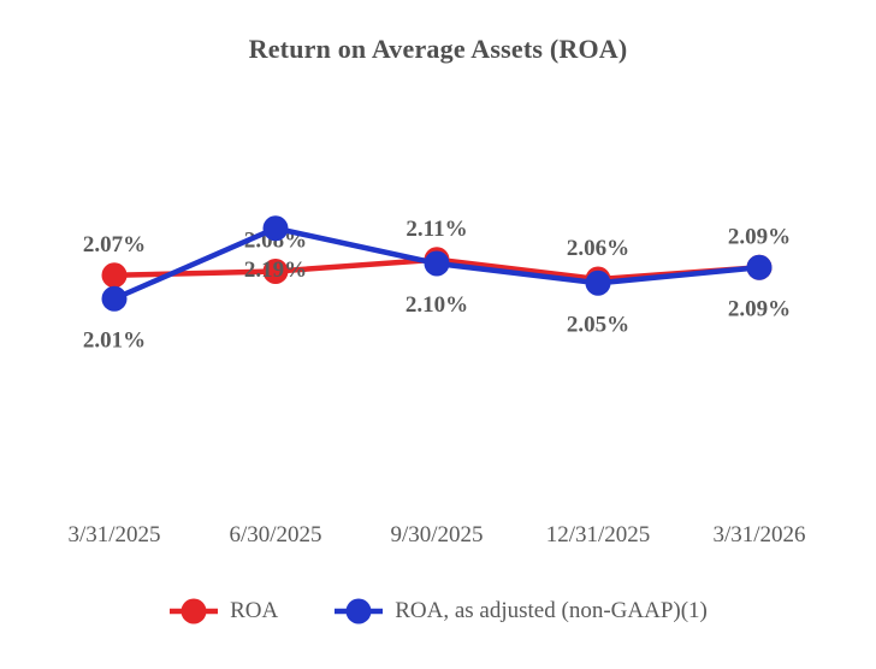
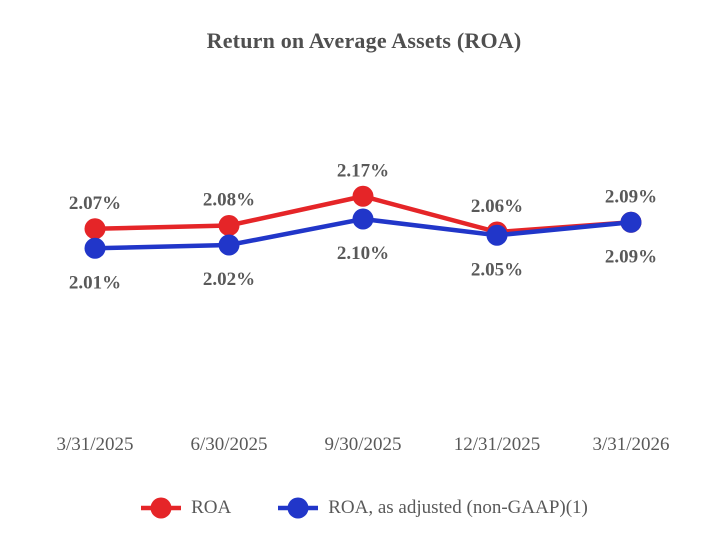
ROA, as adjusted (non-GAAP)(1)/6/30/2025: 2.19% -> 2.02%
ROA/9/30/2025: 2.11% -> 2.17%
